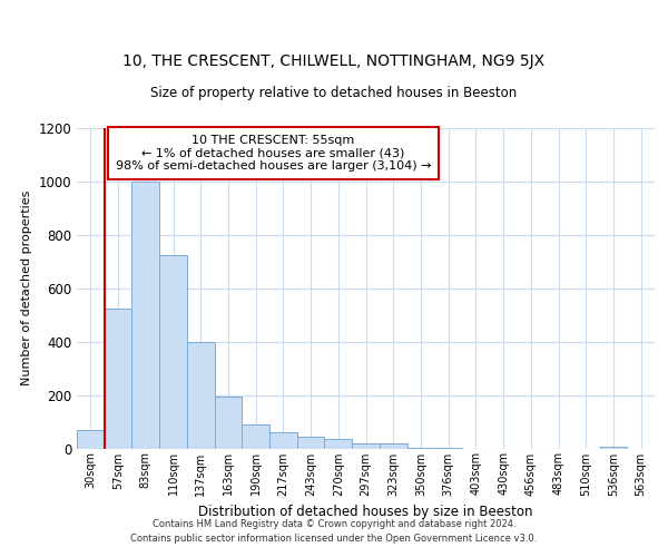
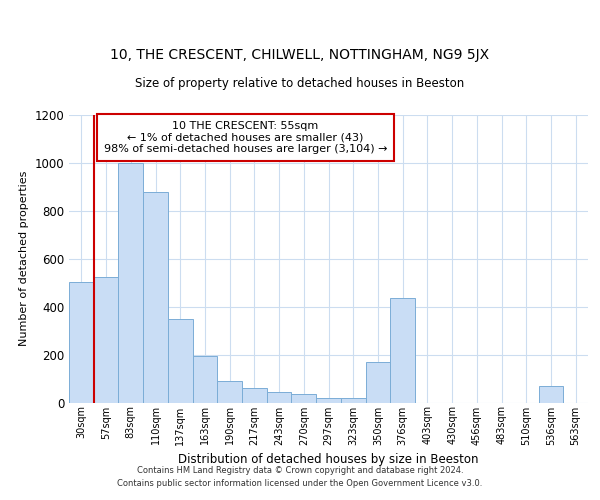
30sqm: 70 -> 505
110sqm: 725 -> 880
137sqm: 400 -> 350
350sqm: 2 -> 170
376sqm: 2 -> 435
536sqm: 5 -> 70
